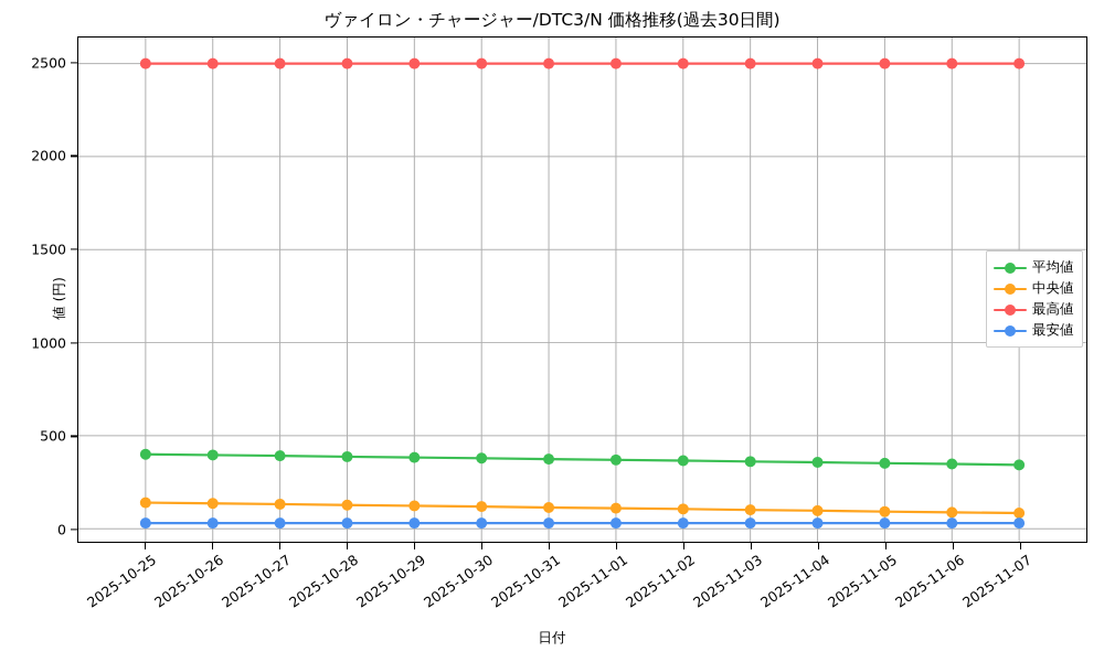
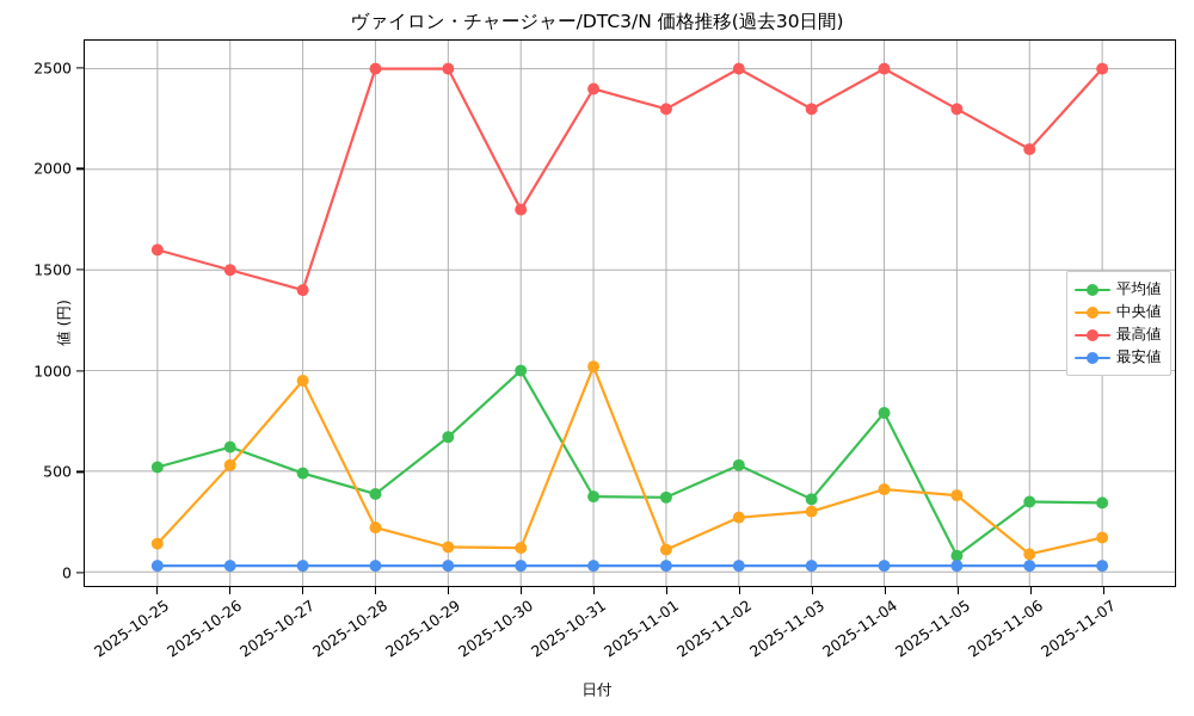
平均値/2025-10-25: 400 -> 520
最高値/2025-10-25: 2500 -> 1600
平均値/2025-10-26: 400 -> 620
中央値/2025-10-26: 140 -> 530
最高値/2025-10-26: 2500 -> 1500
平均値/2025-10-27: 390 -> 490
中央値/2025-10-27: 130 -> 950
最高値/2025-10-27: 2500 -> 1400
中央値/2025-10-28: 130 -> 220
平均値/2025-10-29: 380 -> 670
平均値/2025-10-30: 380 -> 1000
最高値/2025-10-30: 2500 -> 1800
中央値/2025-10-31: 110 -> 1020
最高値/2025-10-31: 2500 -> 2400
最高値/2025-11-01: 2500 -> 2300
平均値/2025-11-02: 370 -> 530
中央値/2025-11-02: 110 -> 270
中央値/2025-11-03: 100 -> 300
最高値/2025-11-03: 2500 -> 2300
平均値/2025-11-04: 360 -> 790
中央値/2025-11-04: 100 -> 410
平均値/2025-11-05: 350 -> 80
中央値/2025-11-05: 90 -> 380
最高値/2025-11-05: 2500 -> 2300
最高値/2025-11-06: 2500 -> 2100
中央値/2025-11-07: 80 -> 170
